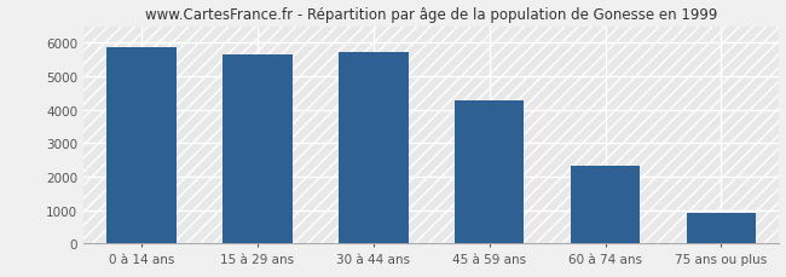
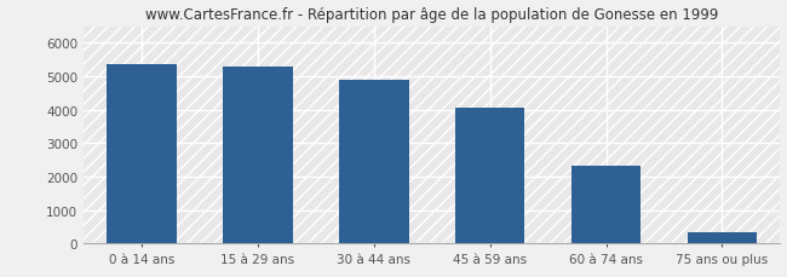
0 à 14 ans: 5850 -> 5350
15 à 29 ans: 5650 -> 5300
30 à 44 ans: 5730 -> 4900
45 à 59 ans: 4270 -> 4050
75 ans ou plus: 900 -> 350
